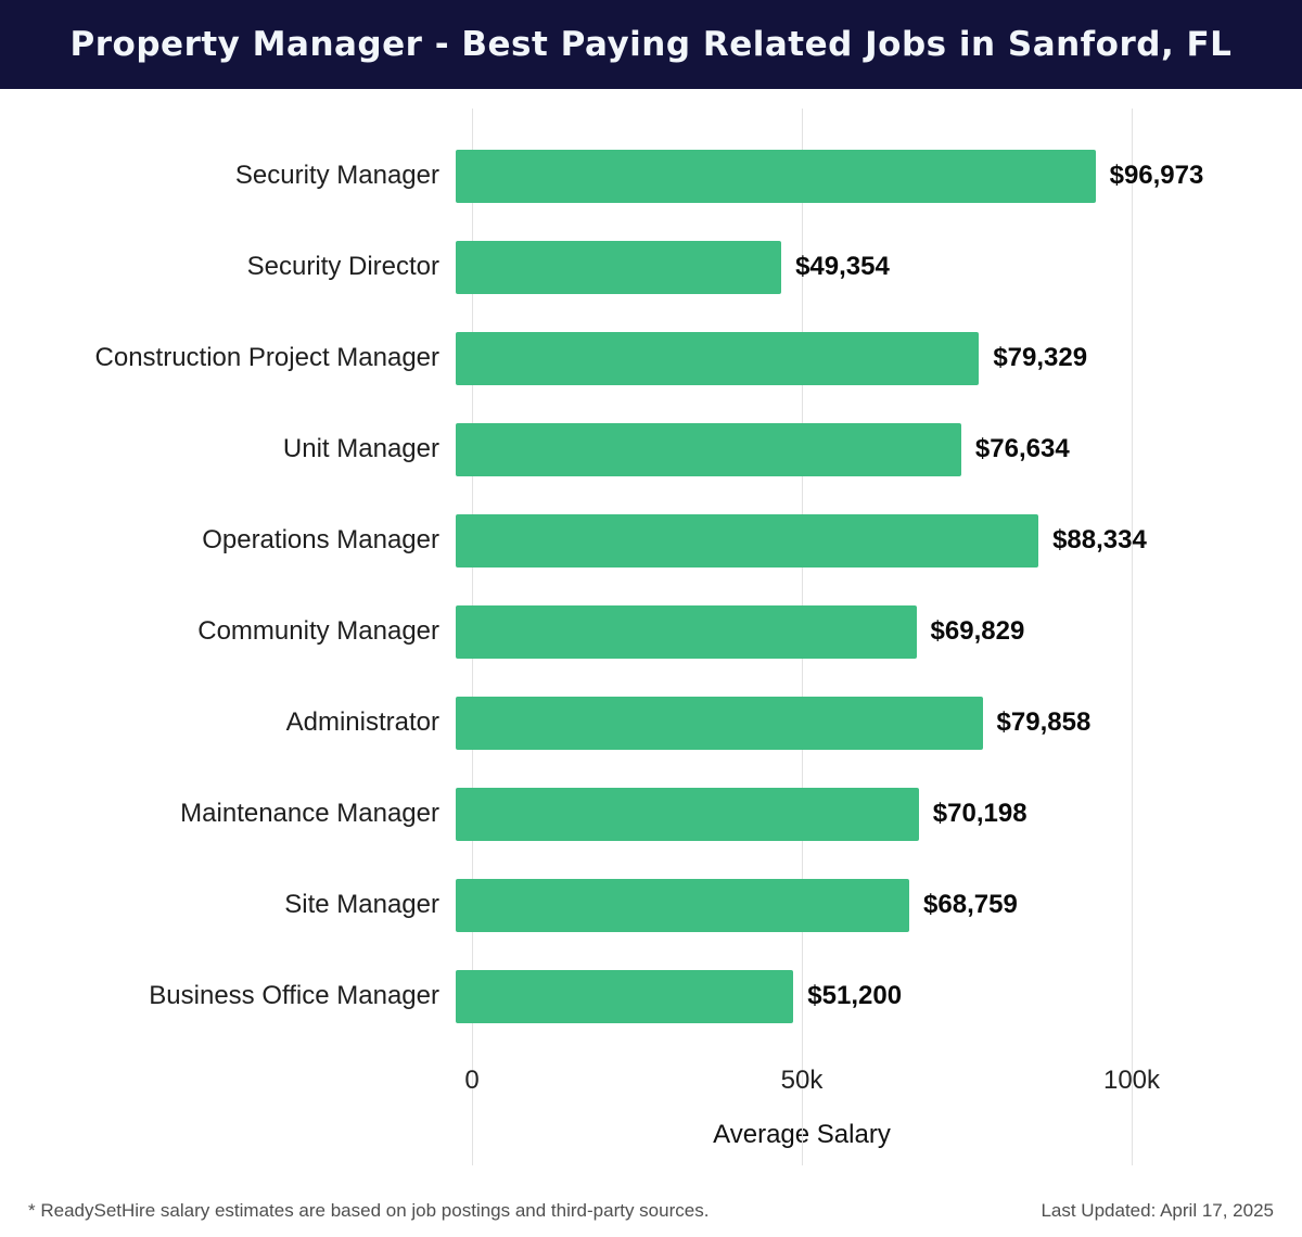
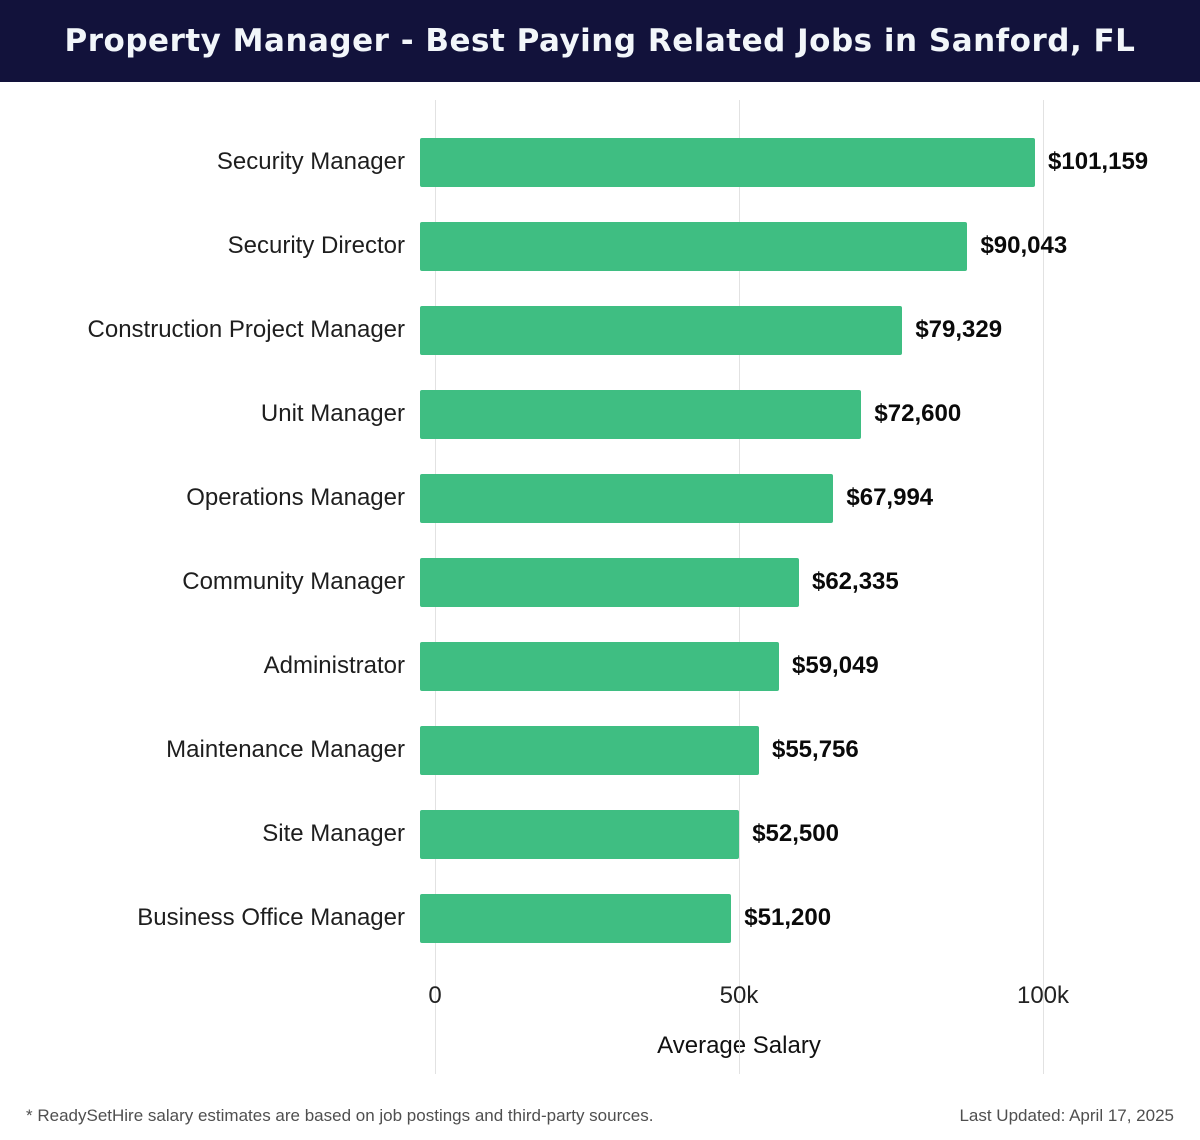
Security Manager: $96,973 -> $101,159
Security Director: $49,354 -> $90,043
Unit Manager: $76,634 -> $72,600
Operations Manager: $88,334 -> $67,994
Community Manager: $69,829 -> $62,335
Administrator: $79,858 -> $59,049
Maintenance Manager: $70,198 -> $55,756
Site Manager: $68,759 -> $52,500
